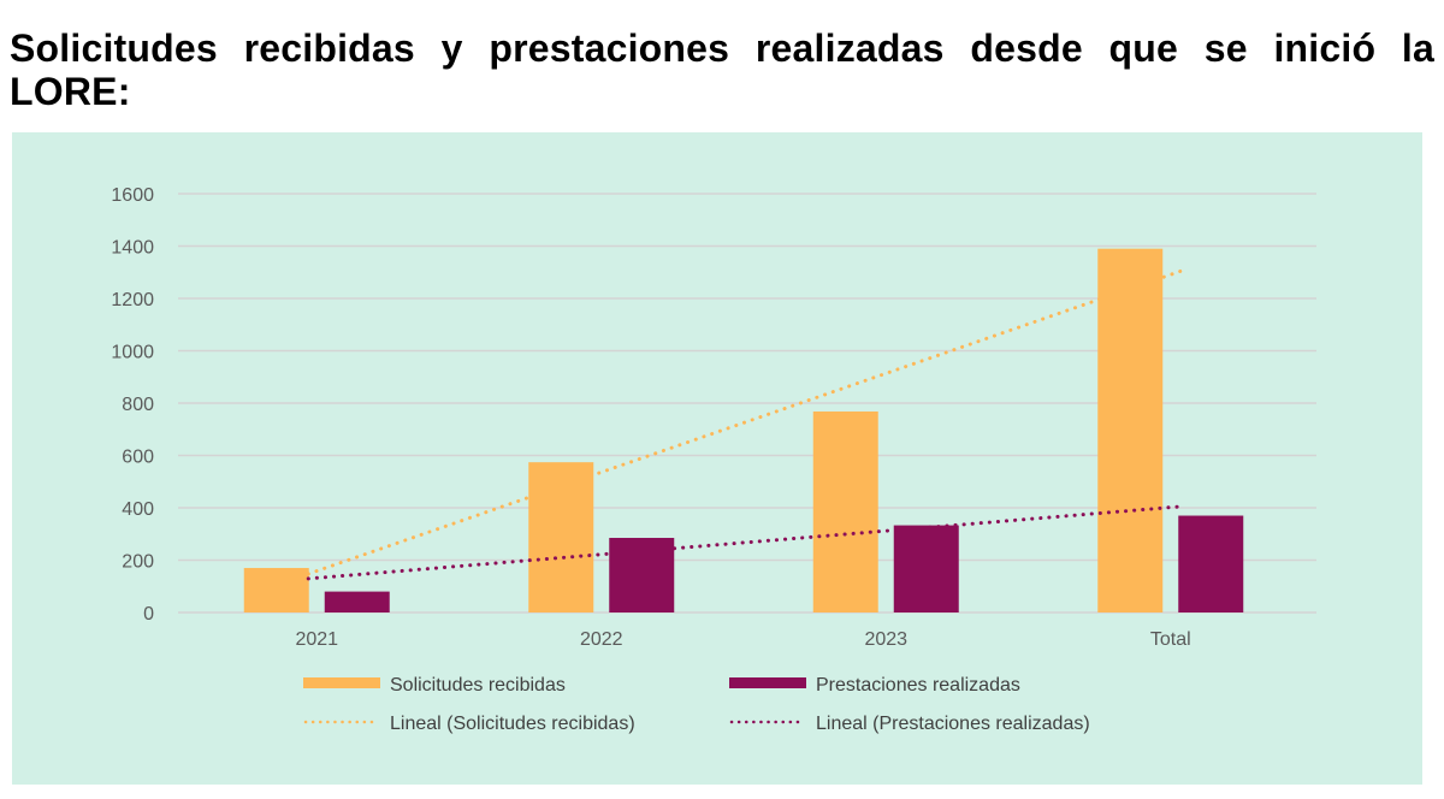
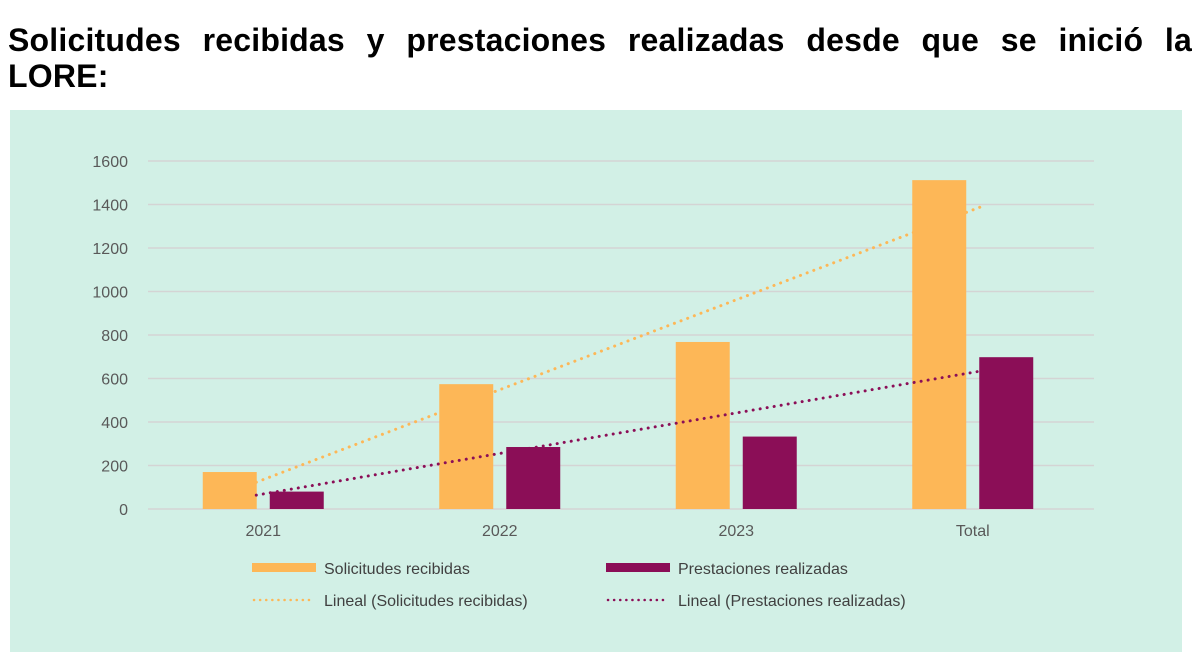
Solicitudes recibidas/Total: 1390 -> 1510
Prestaciones realizadas/Total: 370 -> 700
